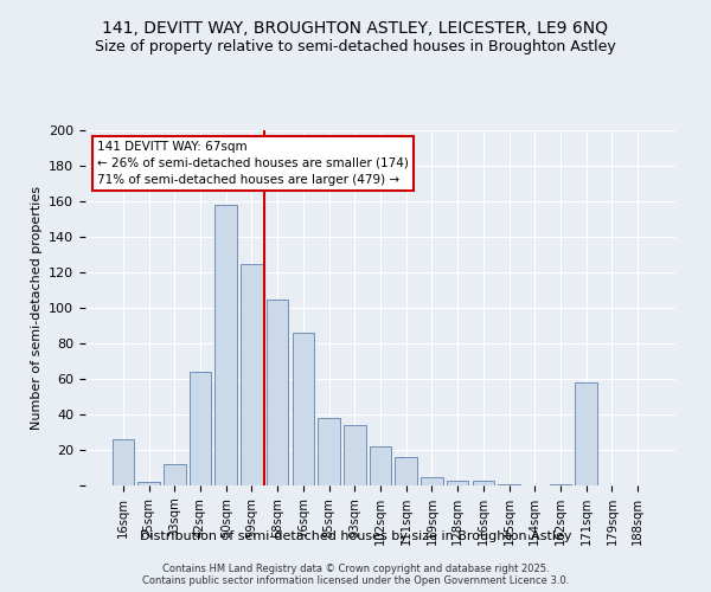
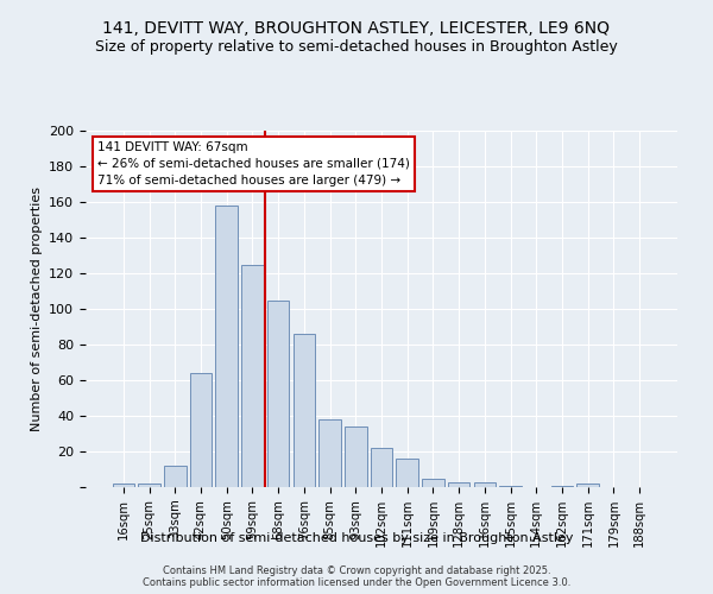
16sqm: 26 -> 2
171sqm: 58 -> 2
